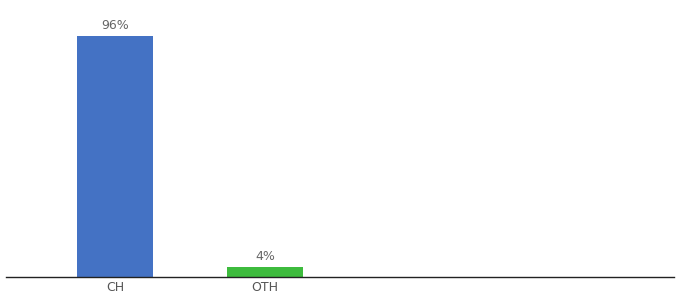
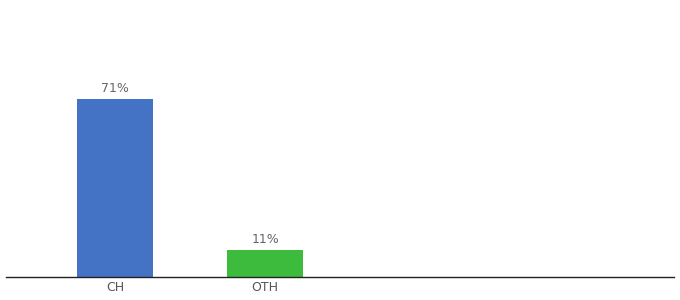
CH: 96% -> 71%
OTH: 4% -> 11%
